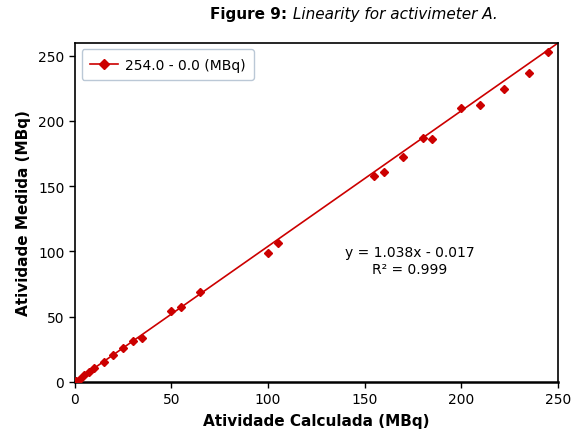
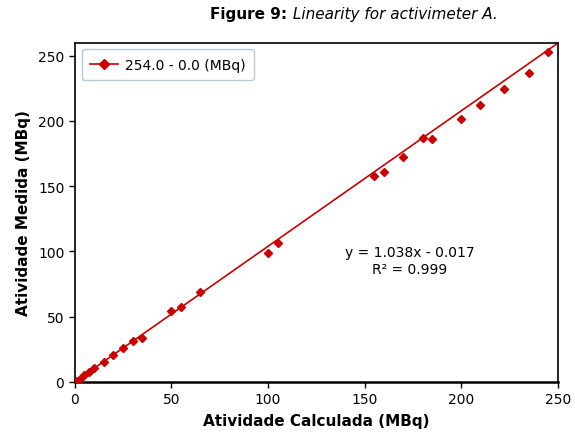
200: 210 -> 201
